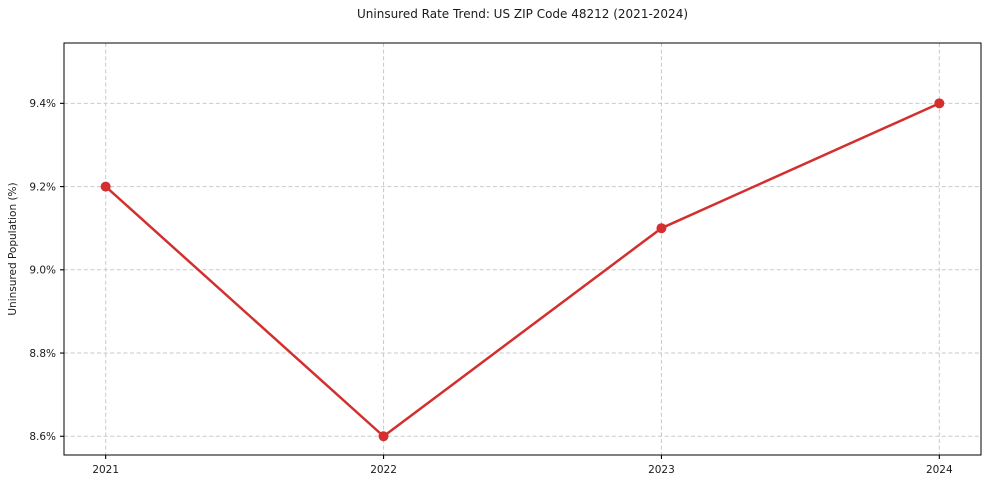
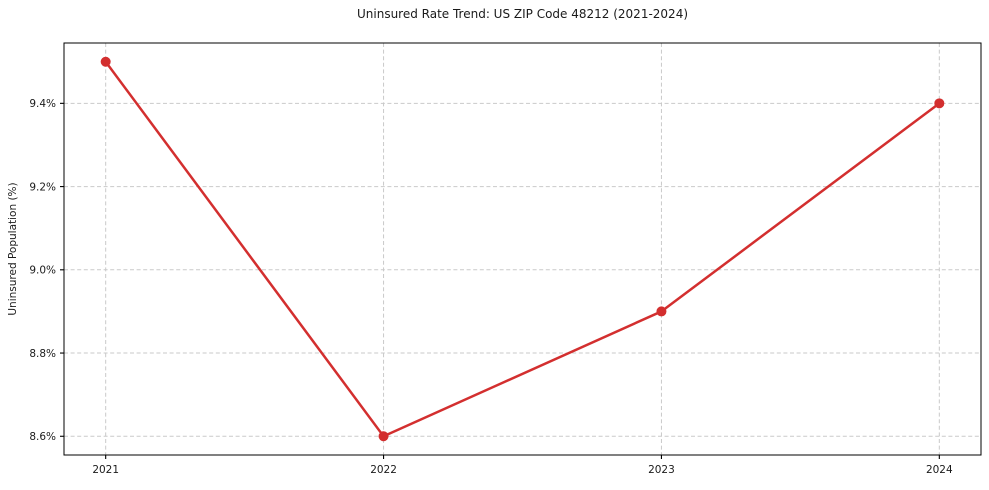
2021: 9.2% -> 9.5%
2023: 9.1% -> 8.9%
